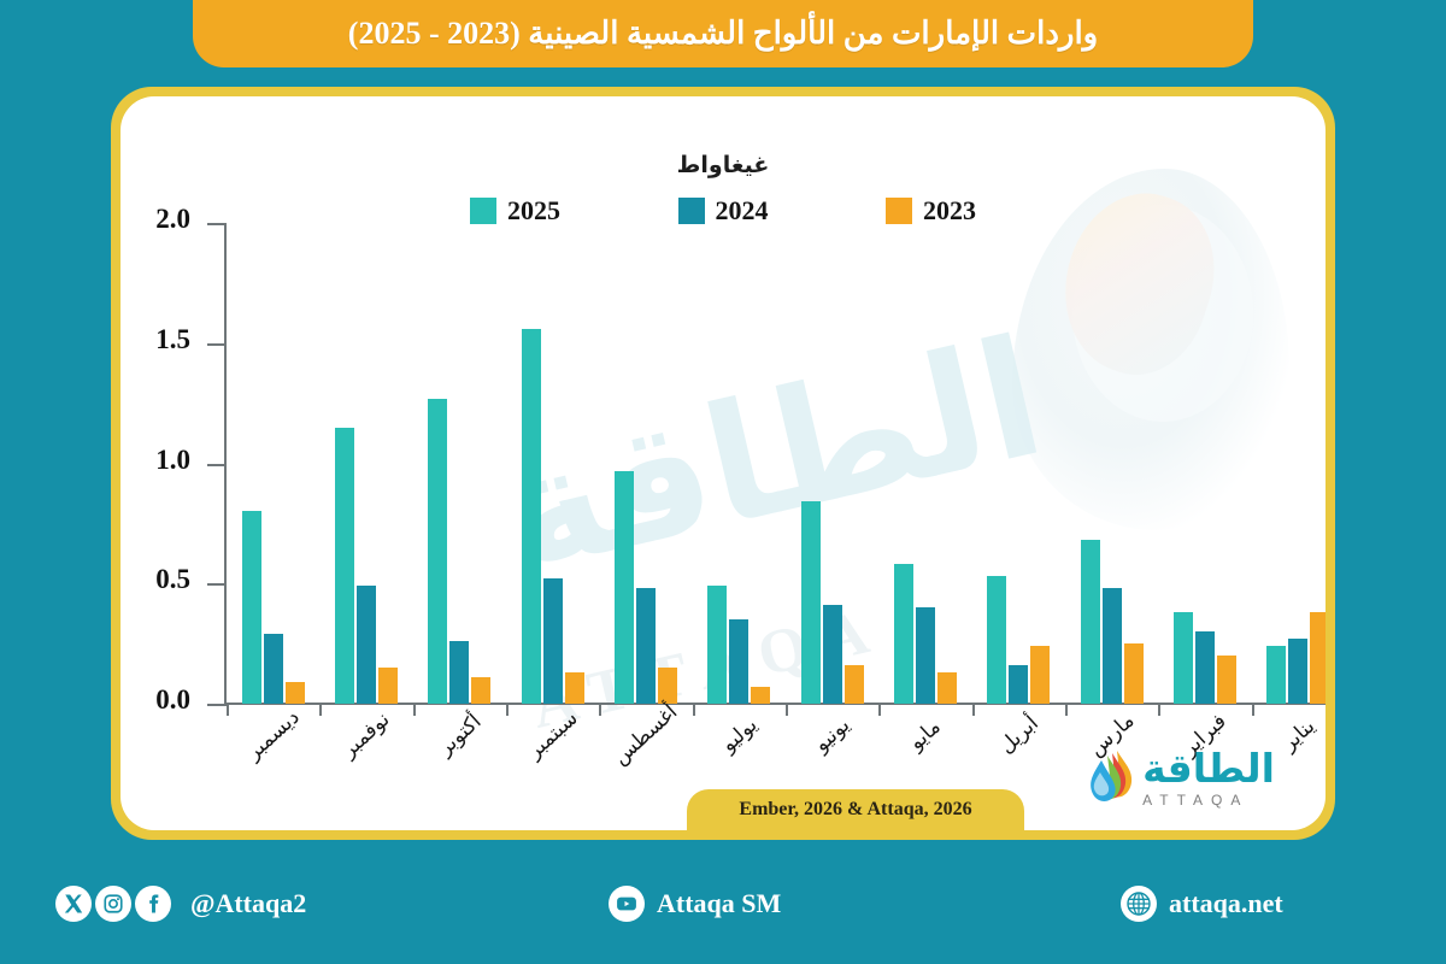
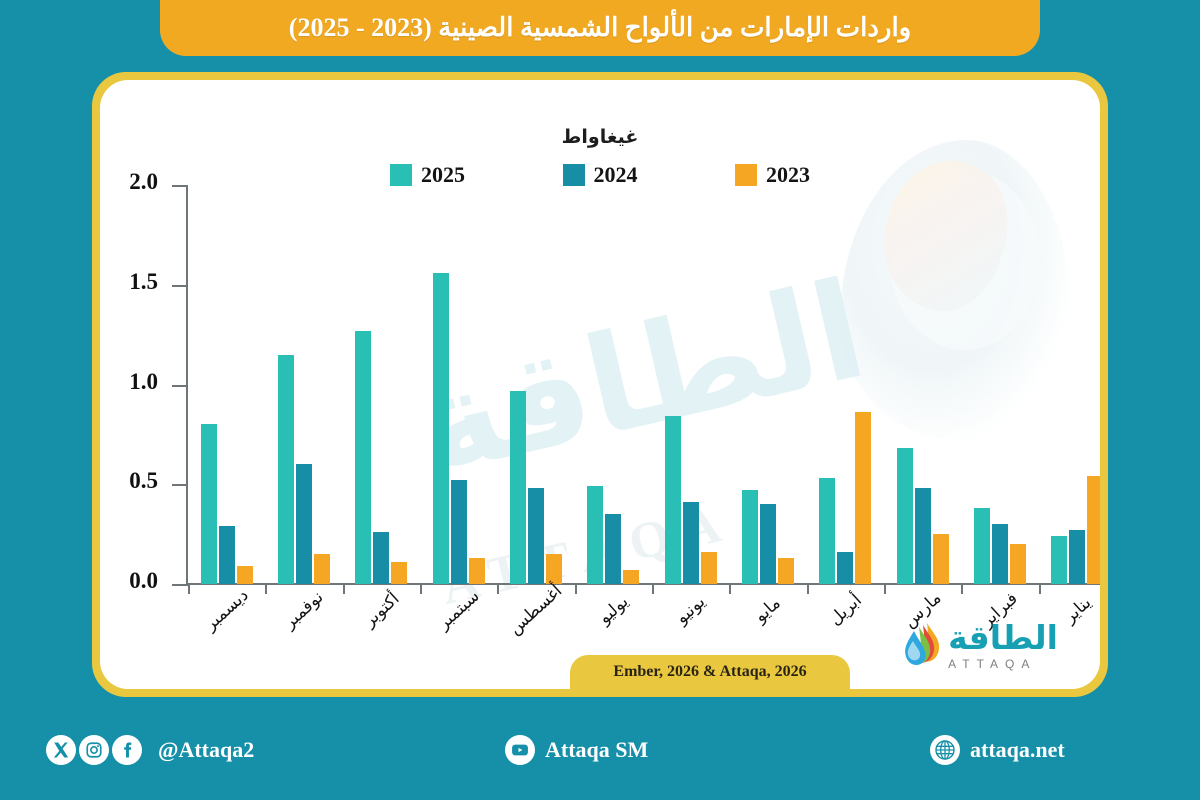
2023/يناير: 0.38 -> 0.54
2023/أبريل: 0.24 -> 0.86
2025/مايو: 0.58 -> 0.47
2024/نوفمبر: 0.49 -> 0.60
